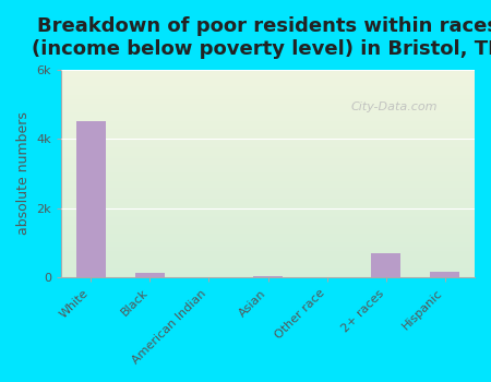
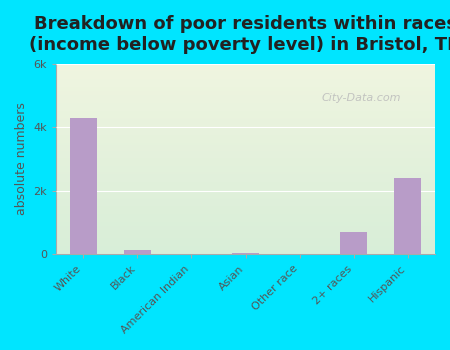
White: 4.50k -> 4.30k
Hispanic: 0.17k -> 2.40k
